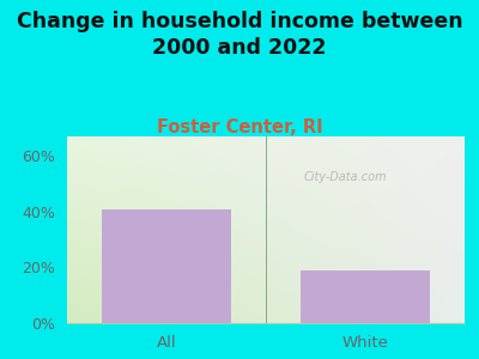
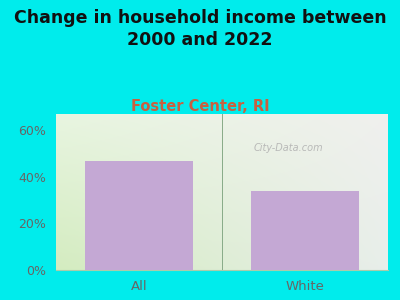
All: 41% -> 47%
White: 19% -> 34%
